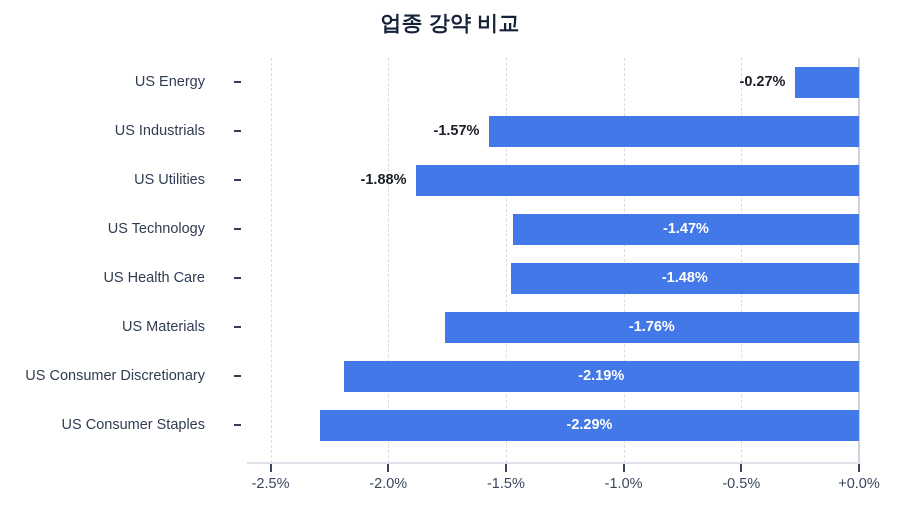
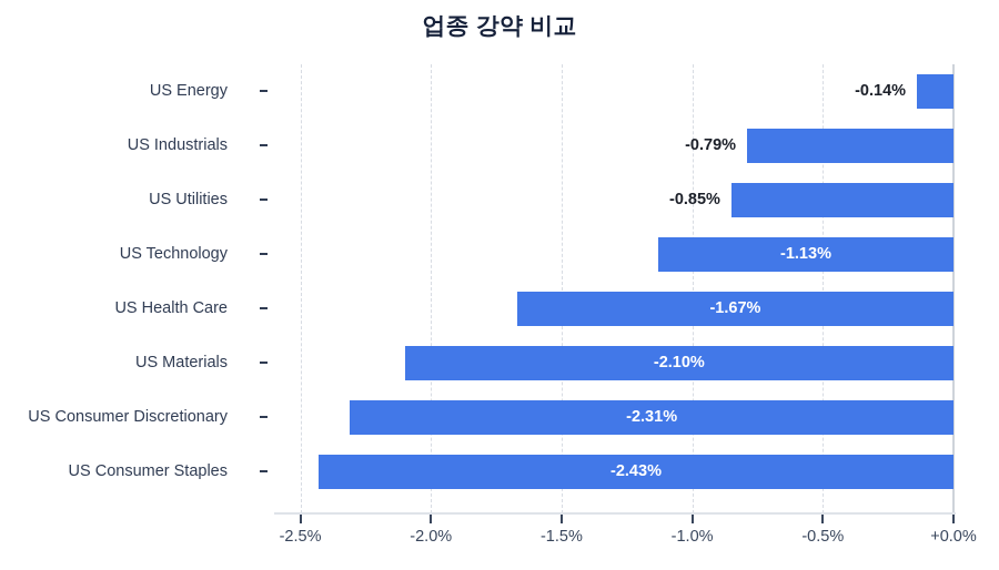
US Energy: -0.27% -> -0.14%
US Industrials: -1.57% -> -0.79%
US Utilities: -1.88% -> -0.85%
US Technology: -1.47% -> -1.13%
US Health Care: -1.48% -> -1.67%
US Materials: -1.76% -> -2.10%
US Consumer Discretionary: -2.19% -> -2.31%
US Consumer Staples: -2.29% -> -2.43%
